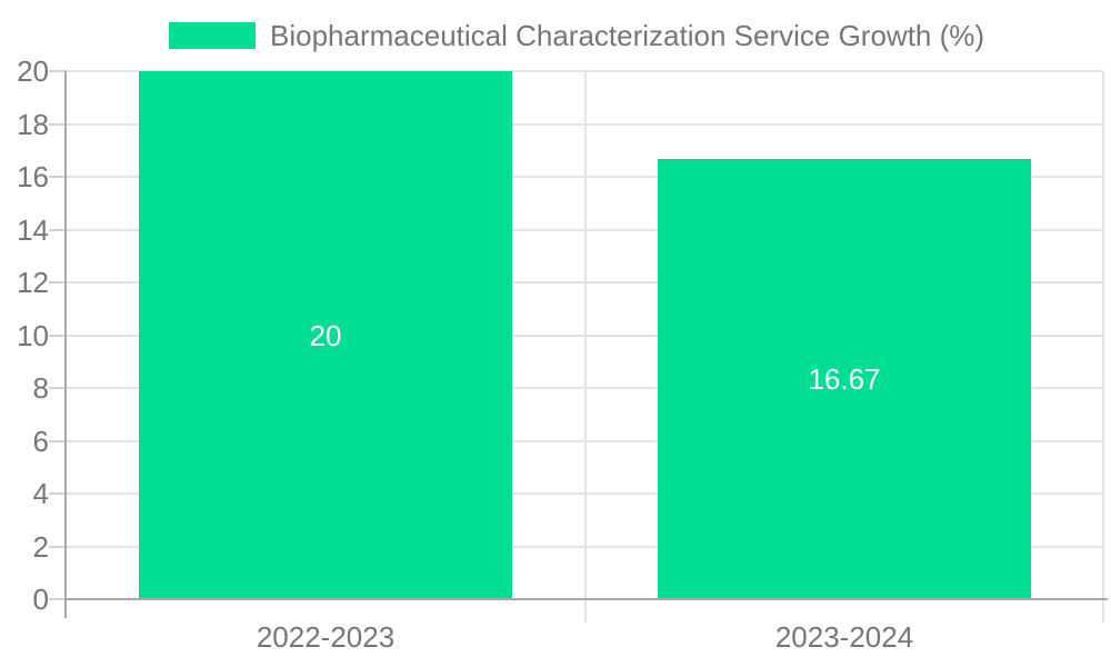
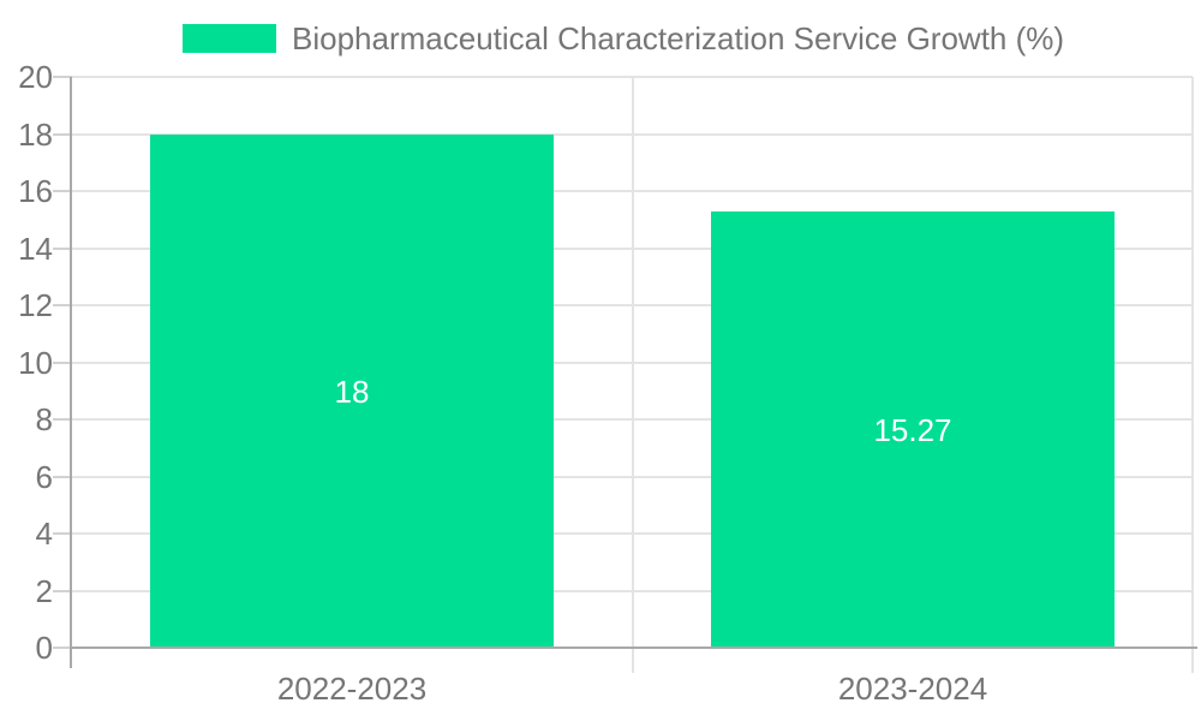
2022-2023: 20 -> 18
2023-2024: 16.67 -> 15.27
